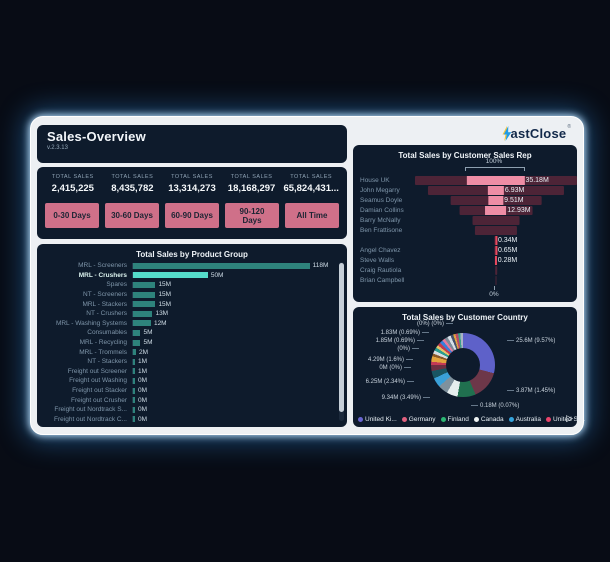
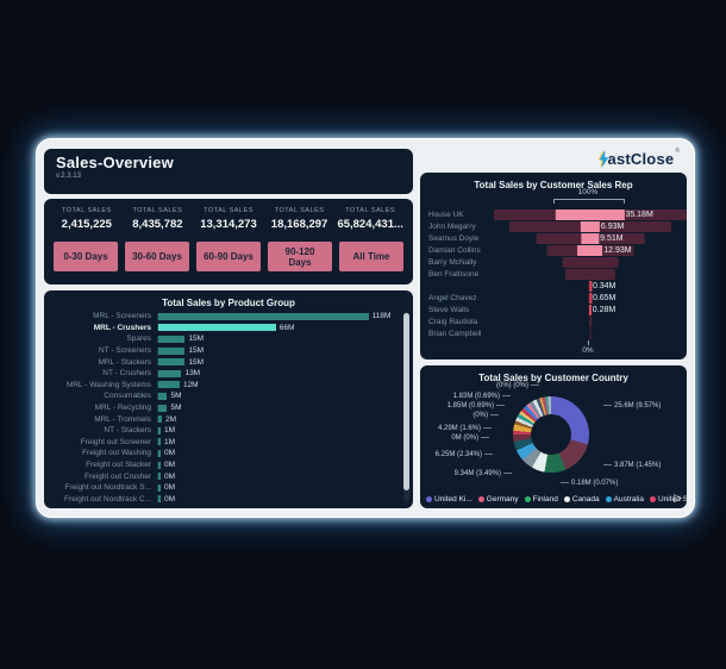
Total Sales by Product Group/MRL - Crushers: 50M -> 66M
